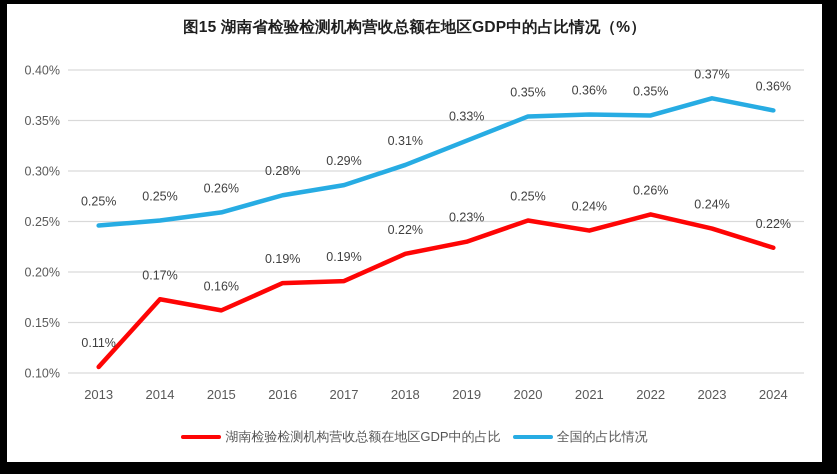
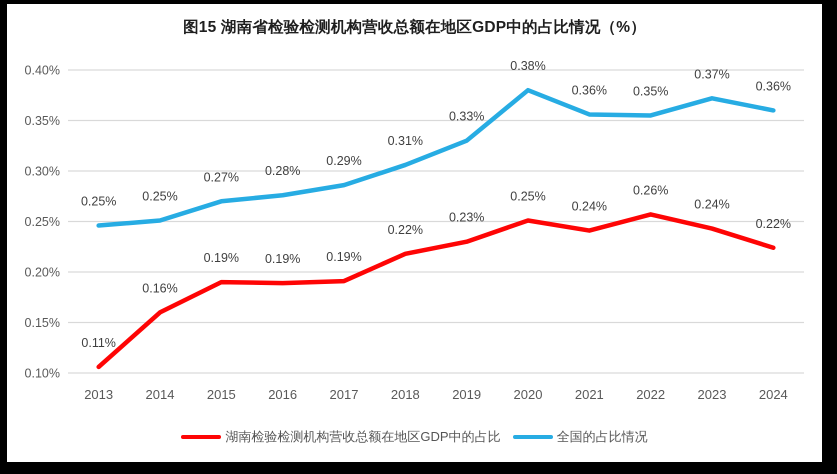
湖南检验检测机构营收总额在地区GDP中的占比/2014: 0.17% -> 0.16%
湖南检验检测机构营收总额在地区GDP中的占比/2015: 0.16% -> 0.19%
全国的占比情况/2015: 0.26% -> 0.27%
全国的占比情况/2020: 0.35% -> 0.38%
